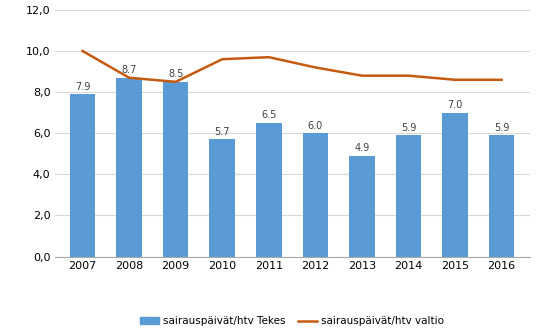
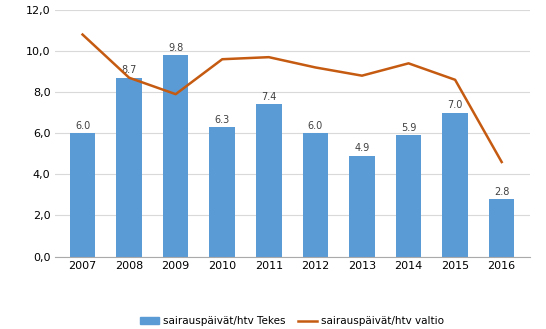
sairauspäivät/htv Tekes/2007: 7.9 -> 6.0
sairauspäivät/htv valtio/2007: 10,0 -> 10,8
sairauspäivät/htv Tekes/2009: 8.5 -> 9.8
sairauspäivät/htv valtio/2009: 8,5 -> 7,9
sairauspäivät/htv Tekes/2010: 5.7 -> 6.3
sairauspäivät/htv Tekes/2011: 6.5 -> 7.4
sairauspäivät/htv valtio/2014: 8,8 -> 9,4
sairauspäivät/htv Tekes/2016: 5.9 -> 2.8
sairauspäivät/htv valtio/2016: 8,6 -> 4,6
